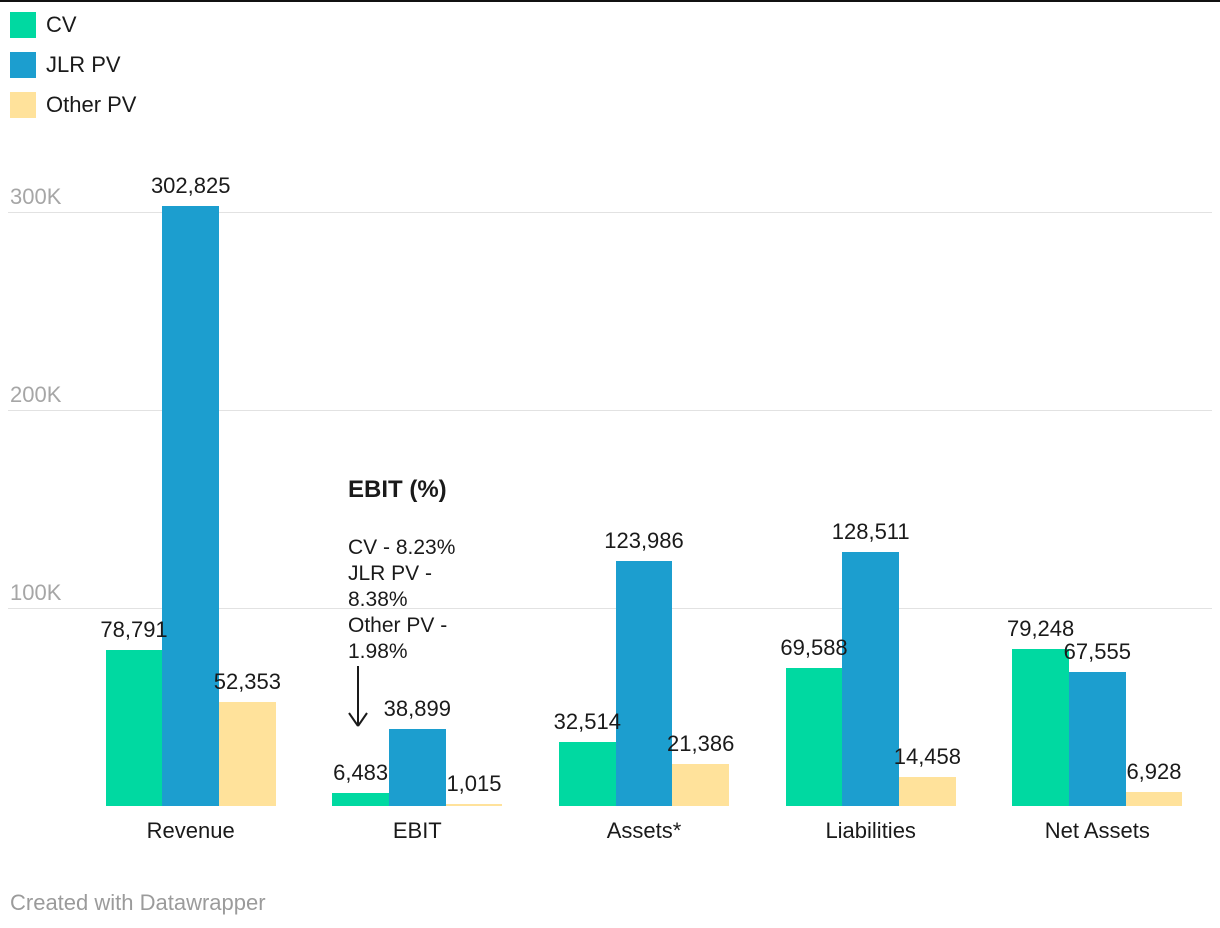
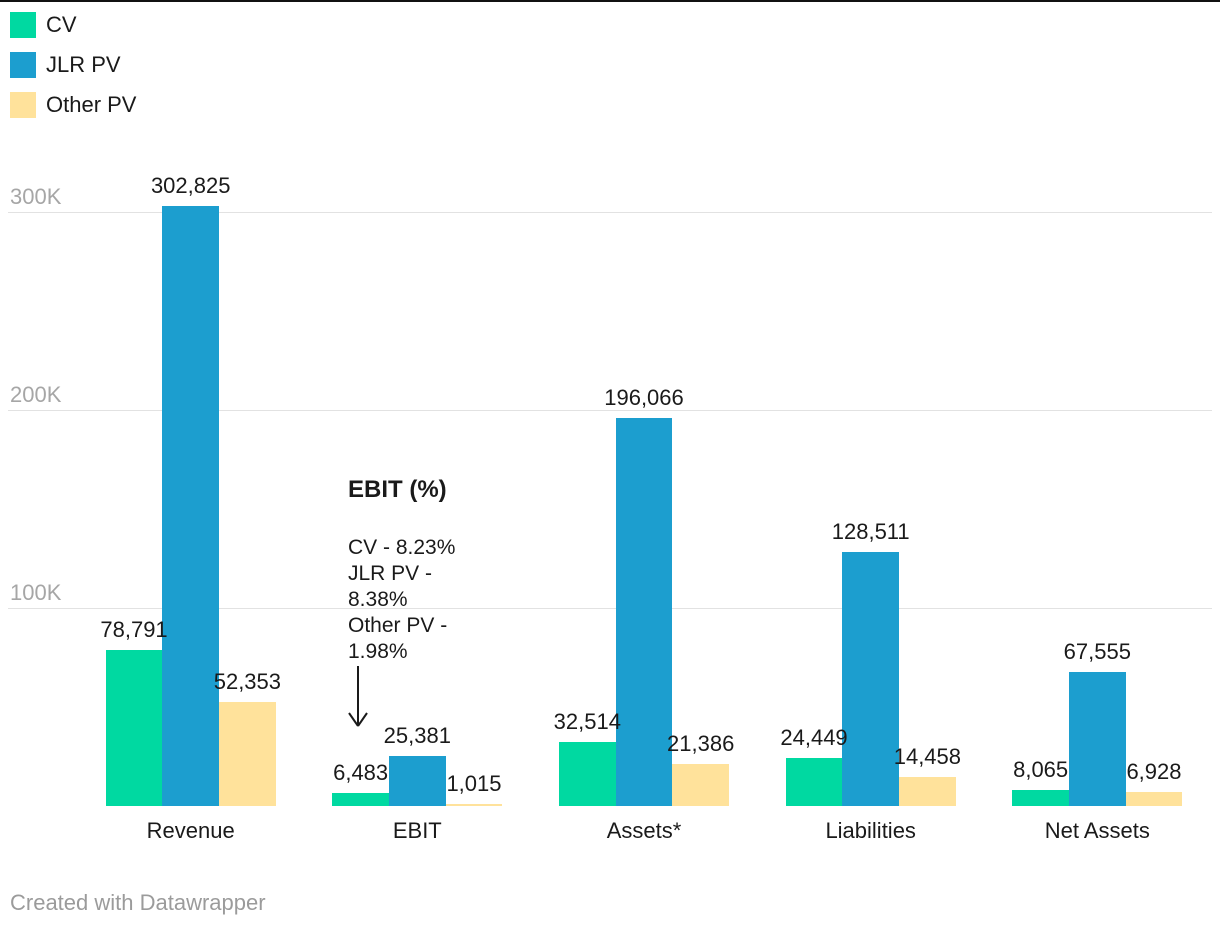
JLR PV/EBIT: 38,899 -> 25,381
JLR PV/Assets*: 123,986 -> 196,066
CV/Liabilities: 69,588 -> 24,449
CV/Net Assets: 79,248 -> 8,065
